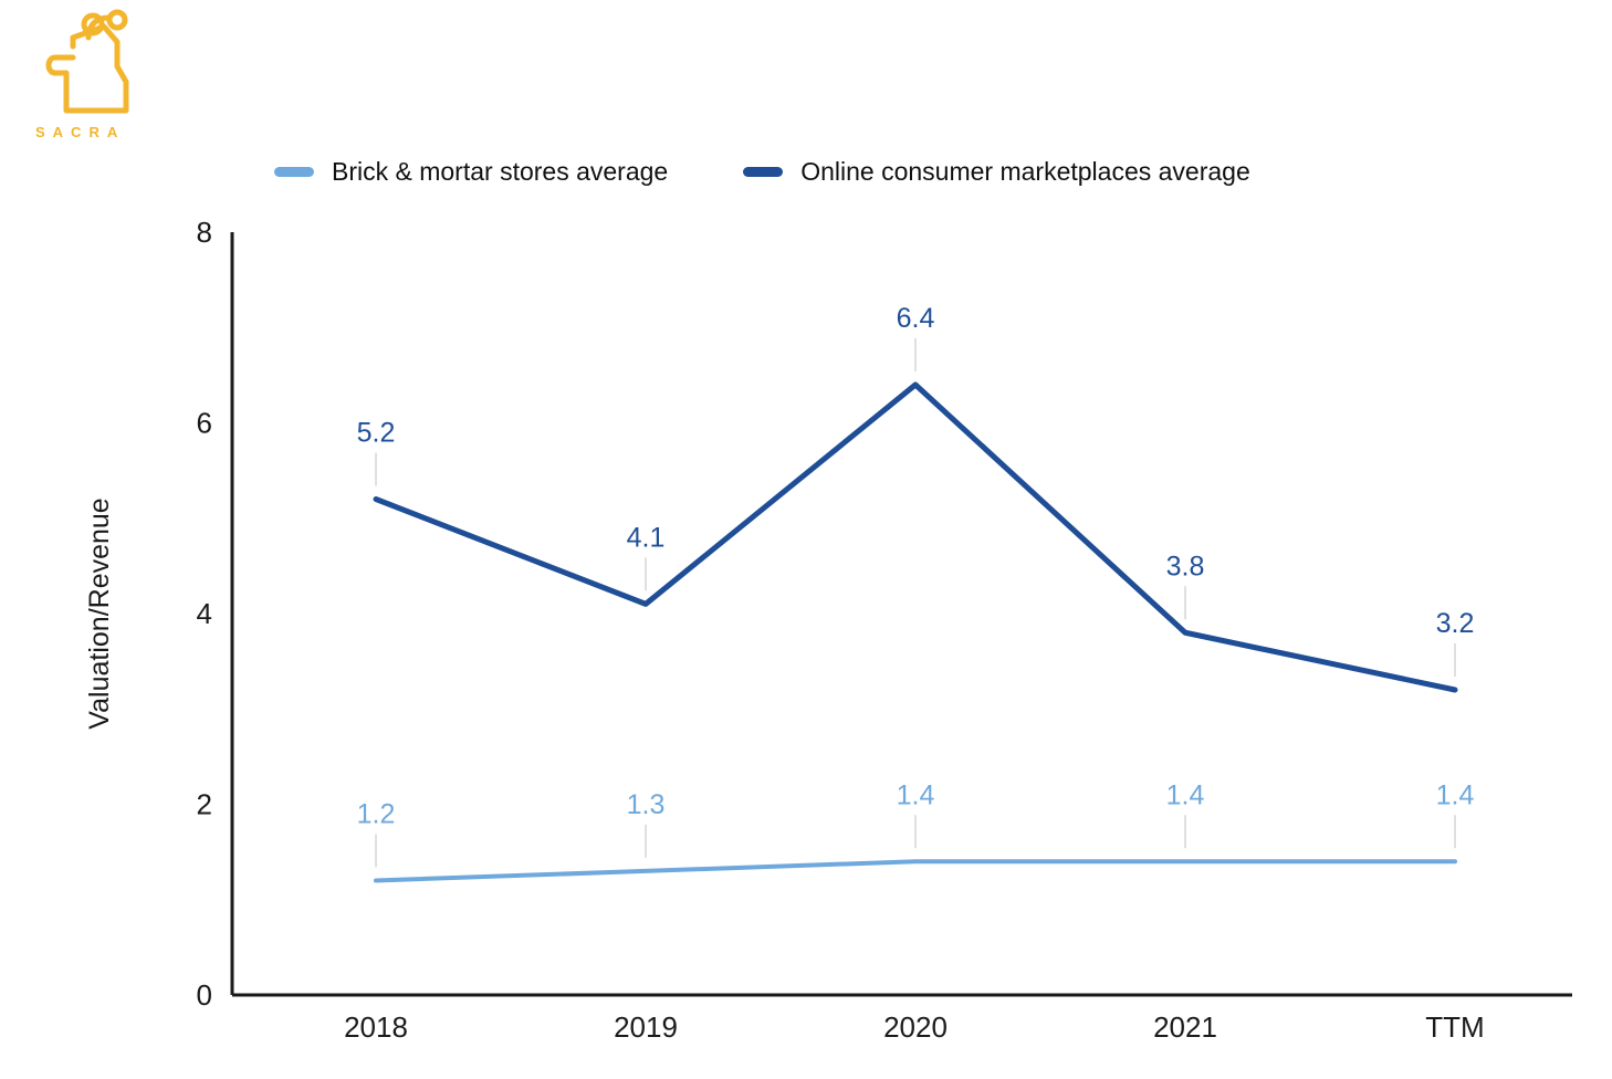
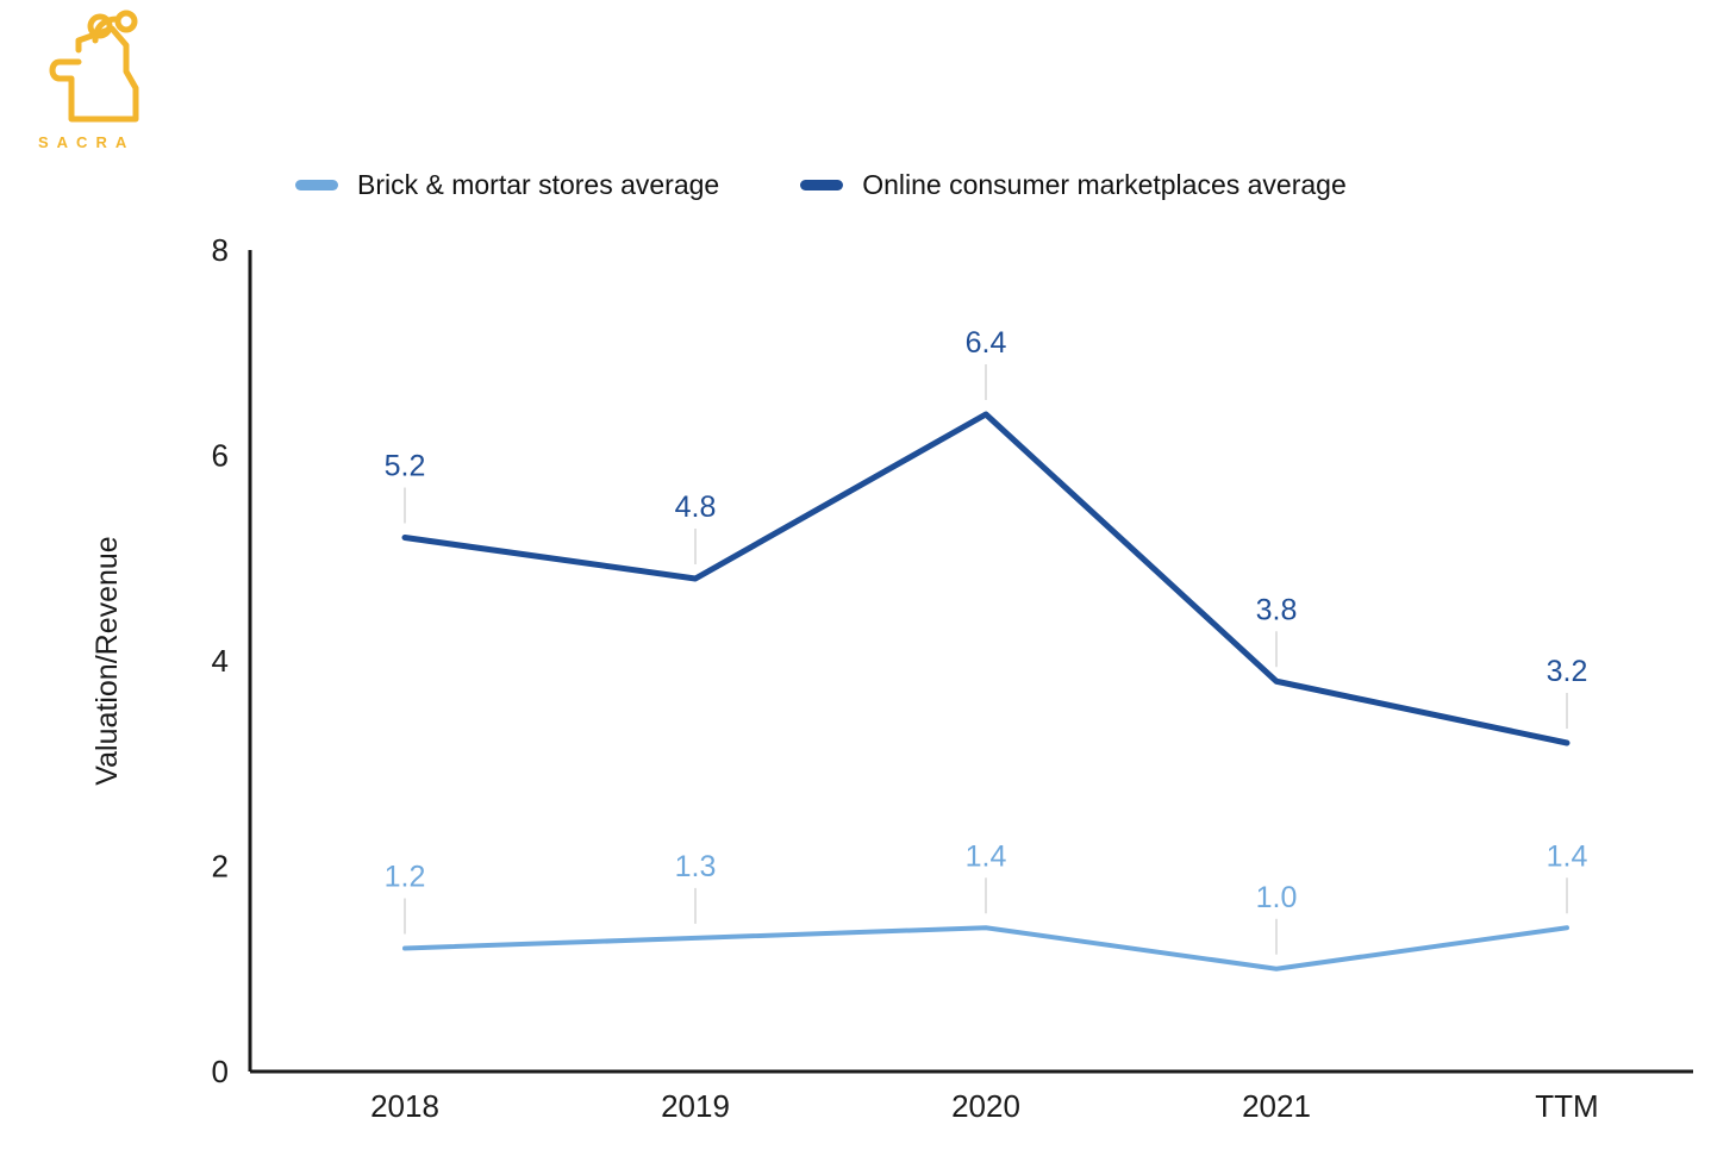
Online consumer marketplaces average/2019: 4.1 -> 4.8
Brick & mortar stores average/2021: 1.4 -> 1.0
